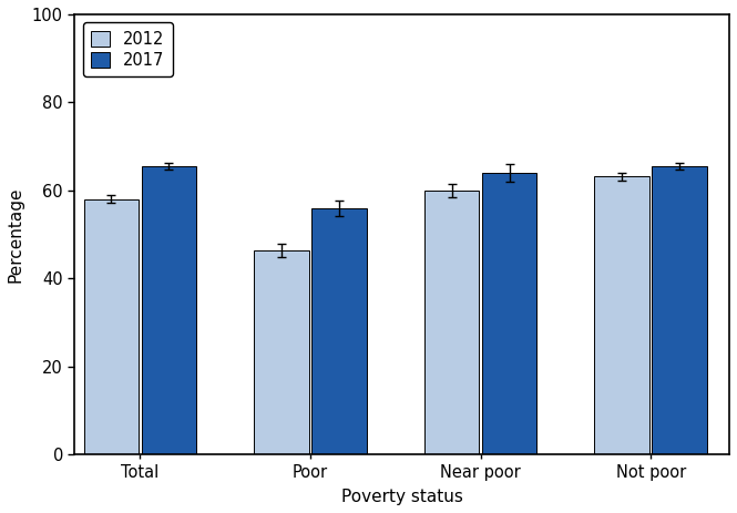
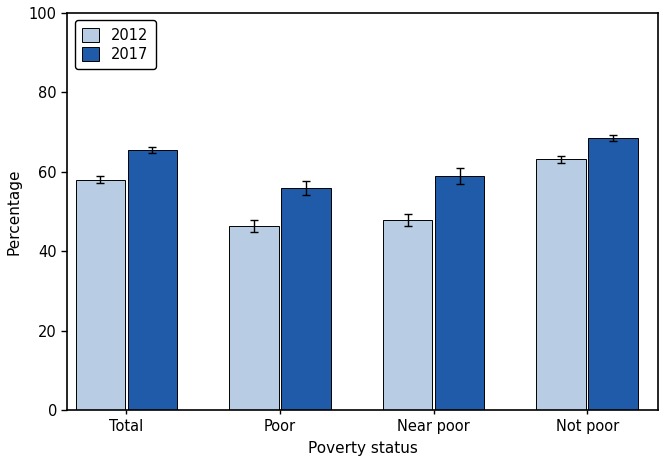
2012/Near poor: 60.0 -> 47.9
2017/Near poor: 64.0 -> 59.0
2017/Not poor: 65.5 -> 68.5
